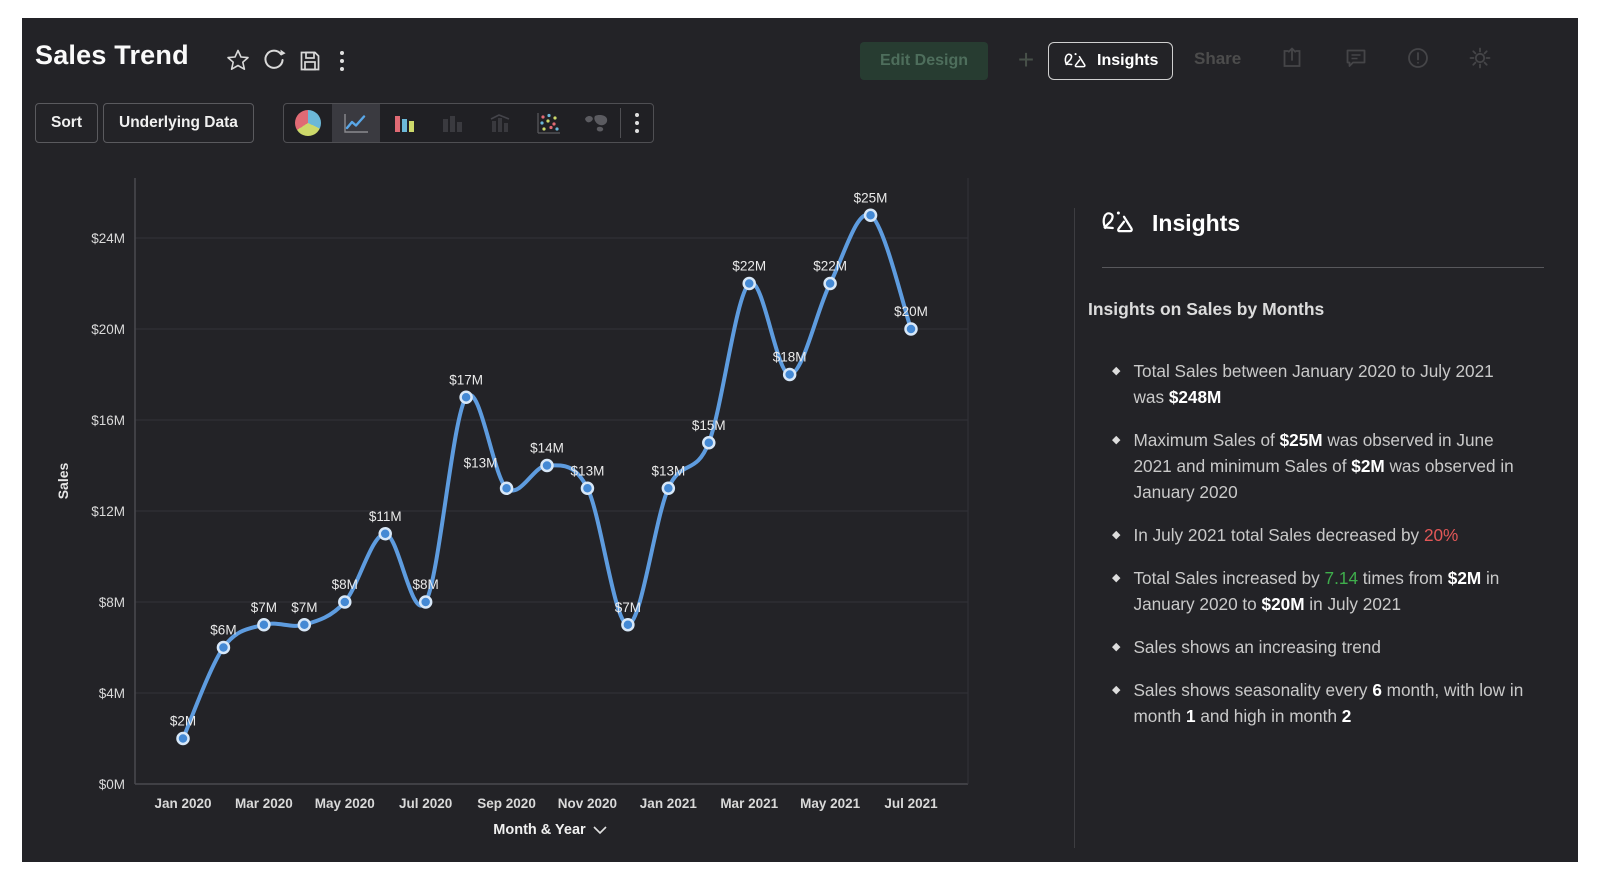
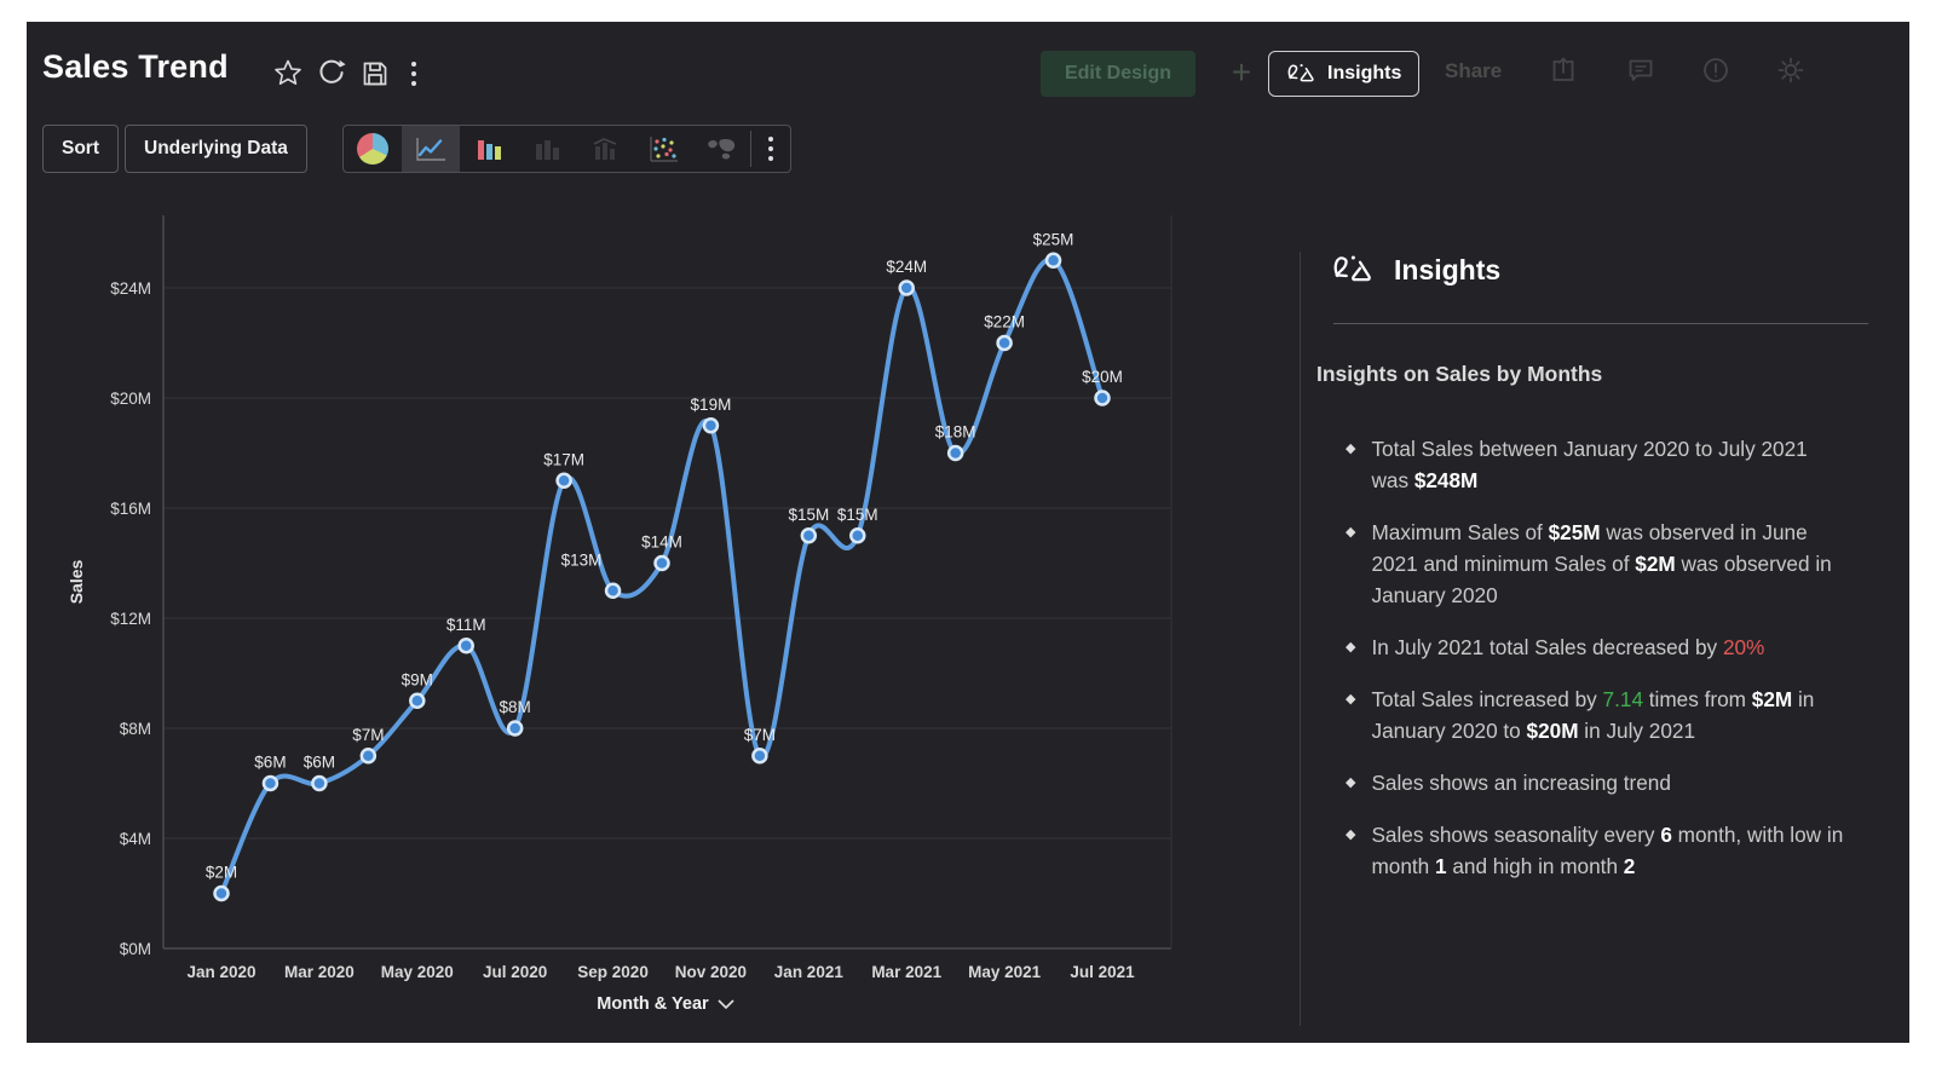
Mar 2020: $7M -> $6M
May 2020: $8M -> $9M
Nov 2020: $13M -> $19M
Jan 2021: $13M -> $15M
Mar 2021: $22M -> $24M
